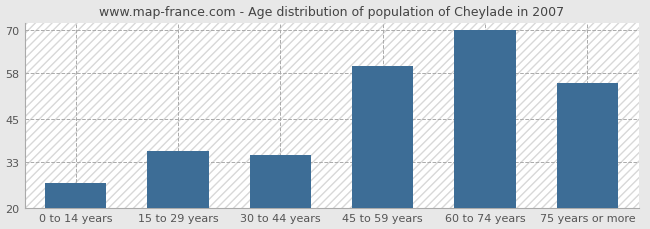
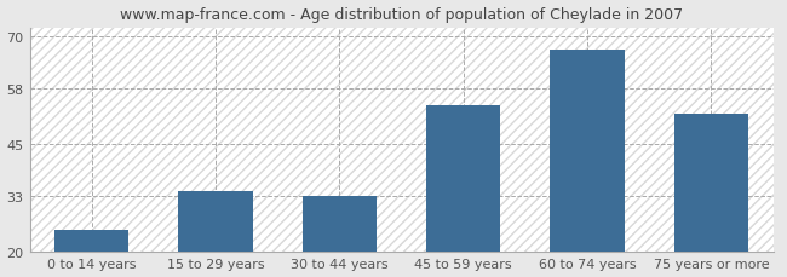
0 to 14 years: 27 -> 25
15 to 29 years: 36 -> 34
30 to 44 years: 35 -> 33
45 to 59 years: 60 -> 54
60 to 74 years: 70 -> 67
75 years or more: 55 -> 52
